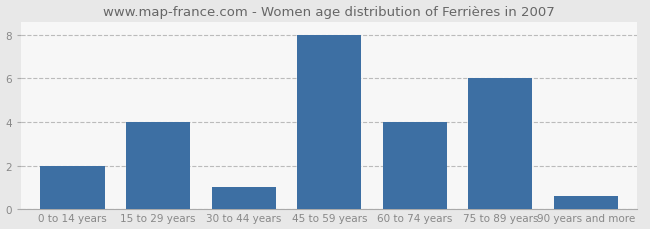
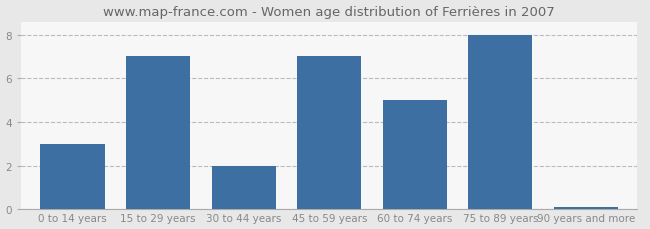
0 to 14 years: 2.0 -> 3.0
15 to 29 years: 4.0 -> 7.0
30 to 44 years: 1.0 -> 2.0
45 to 59 years: 8.0 -> 7.0
60 to 74 years: 4.0 -> 5.0
75 to 89 years: 6.0 -> 8.0
90 years and more: 0.6 -> 0.1
